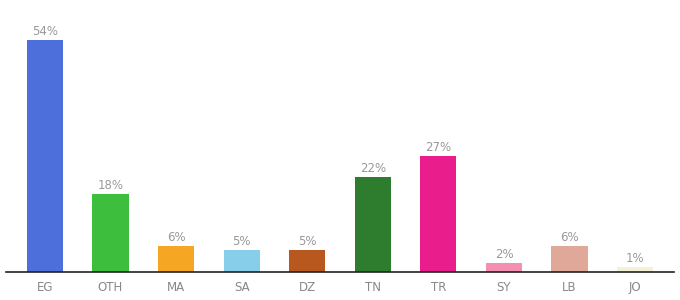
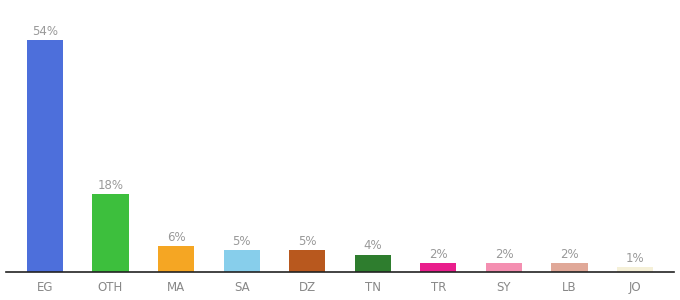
TN: 22% -> 4%
TR: 27% -> 2%
LB: 6% -> 2%
